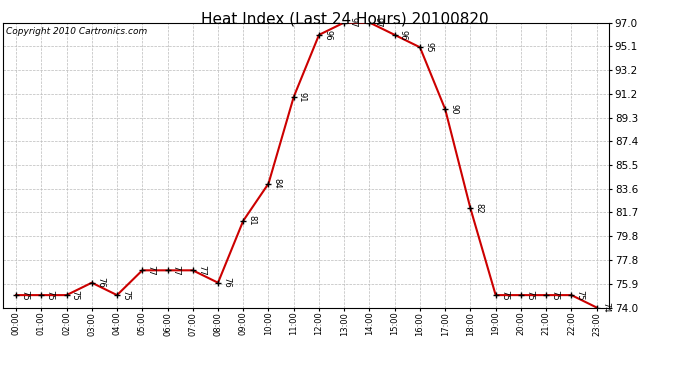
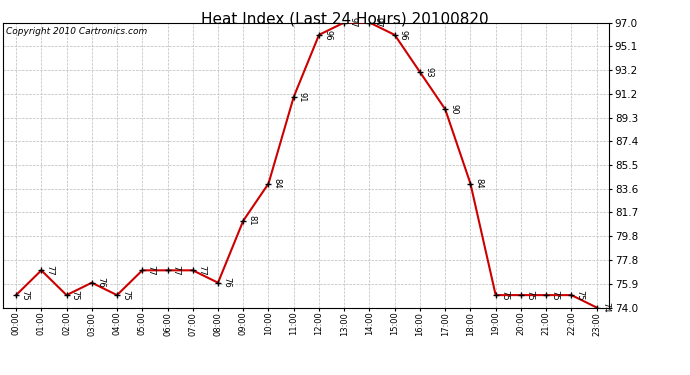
01:00: 75 -> 77
16:00: 95 -> 93
18:00: 82 -> 84
